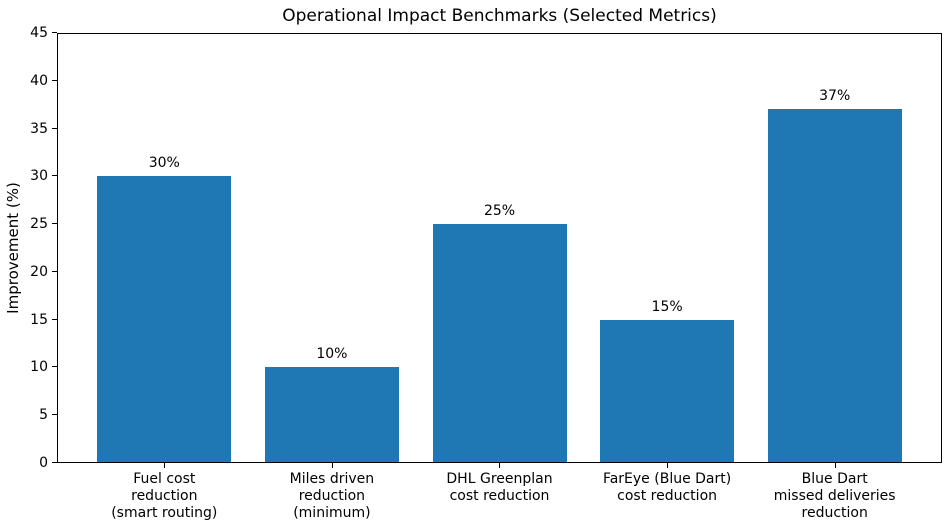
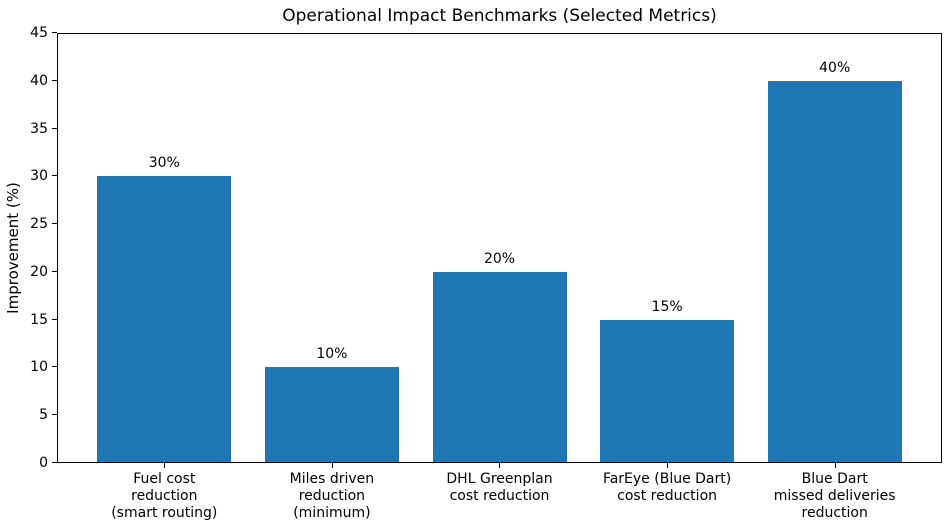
DHL Greenplan cost reduction: 25% -> 20%
Blue Dart missed deliveries reduction: 37% -> 40%
